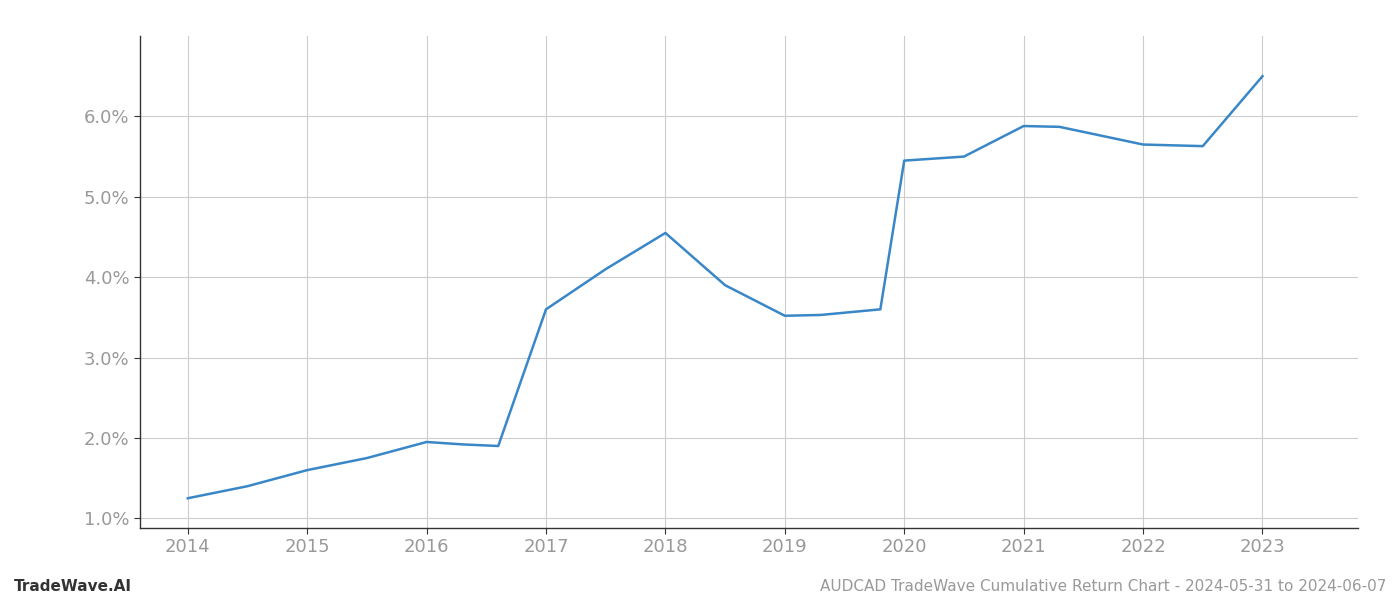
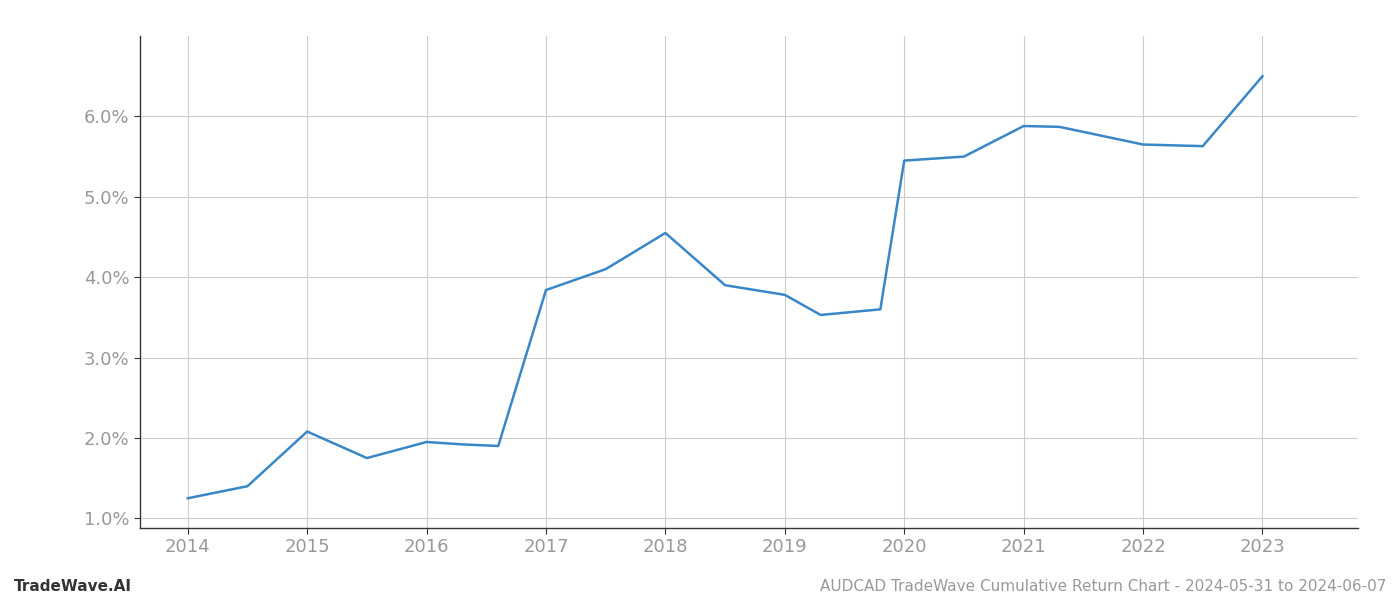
2015: 1.60% -> 2.08%
2017: 3.60% -> 3.84%
2019: 3.52% -> 3.78%
